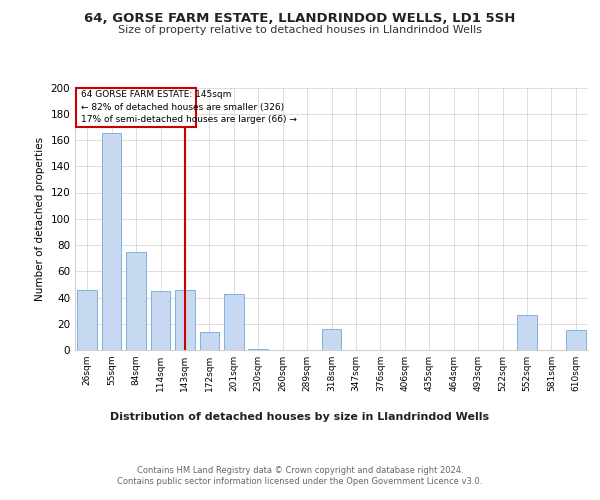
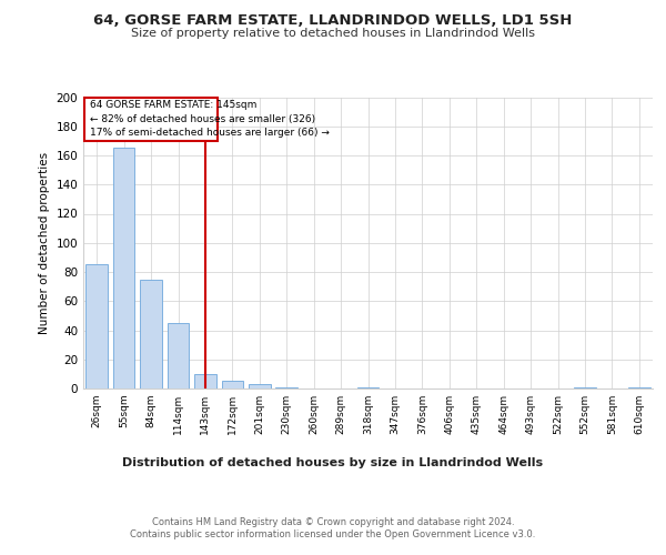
26sqm: 46 -> 85
143sqm: 46 -> 10
172sqm: 14 -> 5
201sqm: 43 -> 3
318sqm: 16 -> 1
552sqm: 27 -> 1
610sqm: 15 -> 1
